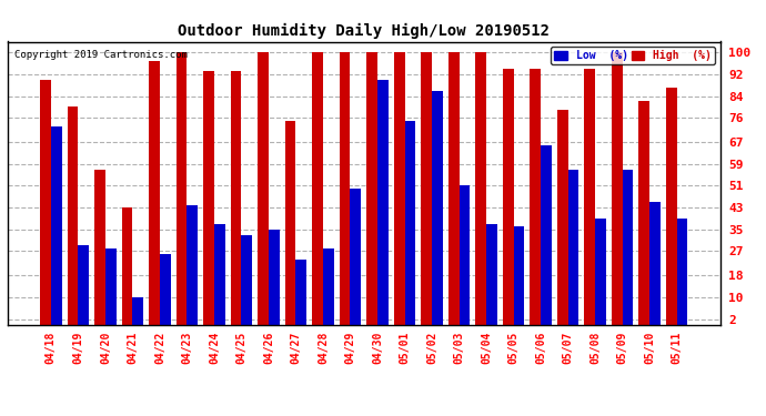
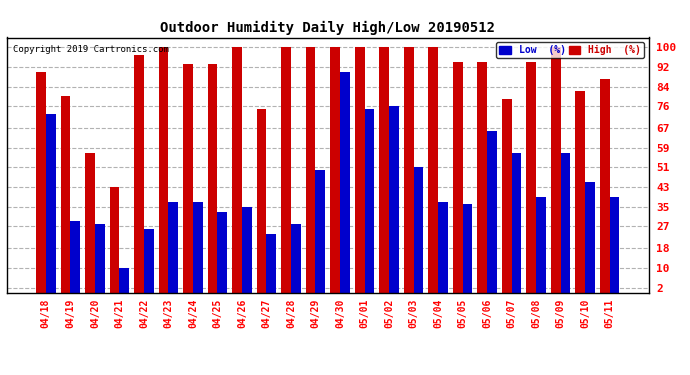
Low (%)/04/23: 44 -> 37
Low (%)/05/02: 86 -> 76
